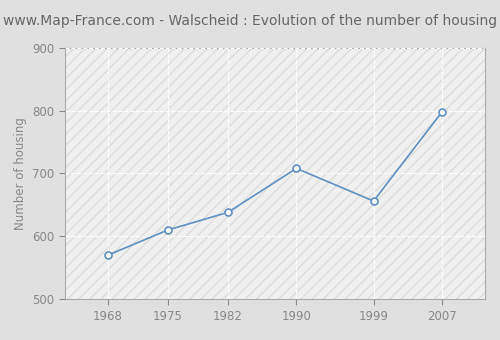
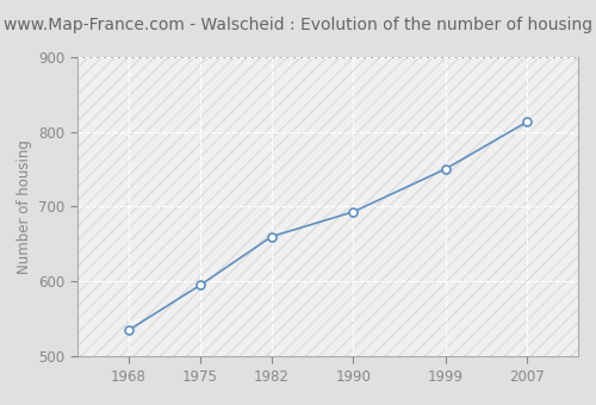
1968: 570 -> 535
1975: 610 -> 595
1982: 638 -> 660
1990: 708 -> 693
1999: 656 -> 750
2007: 798 -> 813
